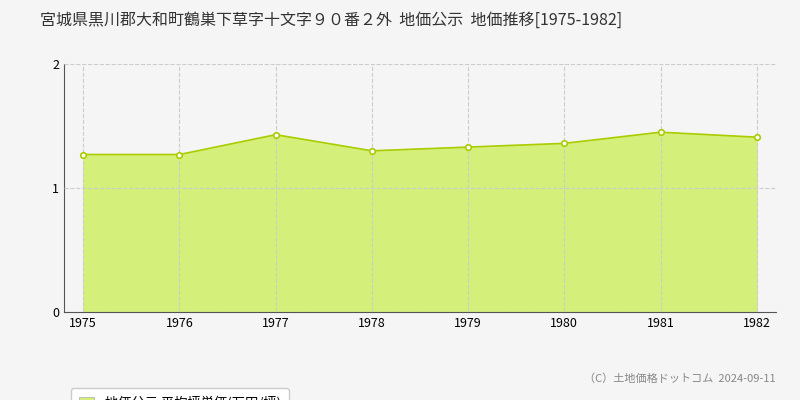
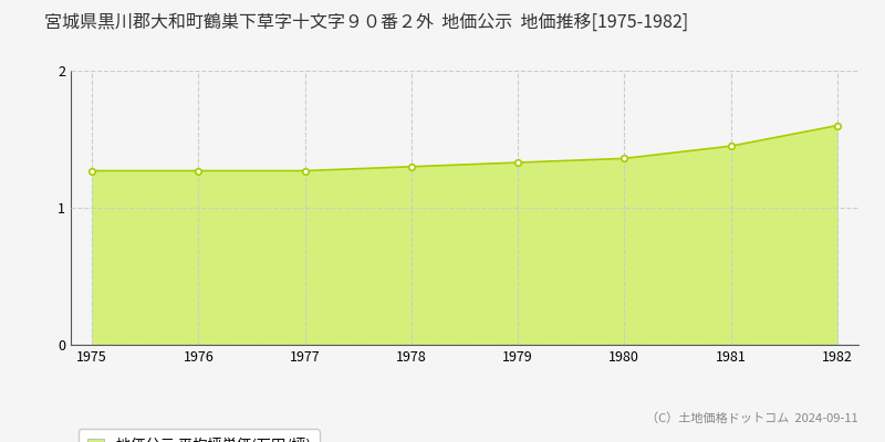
1977: 1.43 -> 1.27
1982: 1.41 -> 1.60
